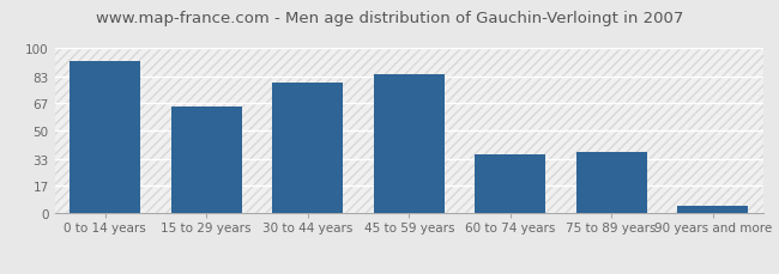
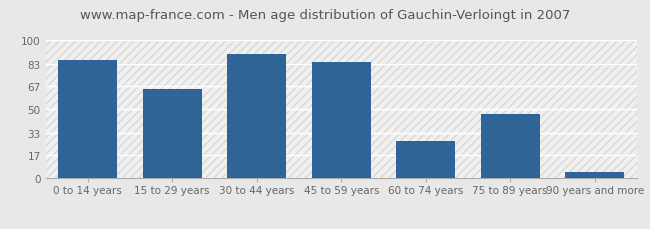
0 to 14 years: 92 -> 86
30 to 44 years: 79 -> 90
60 to 74 years: 36 -> 27
75 to 89 years: 37 -> 47
